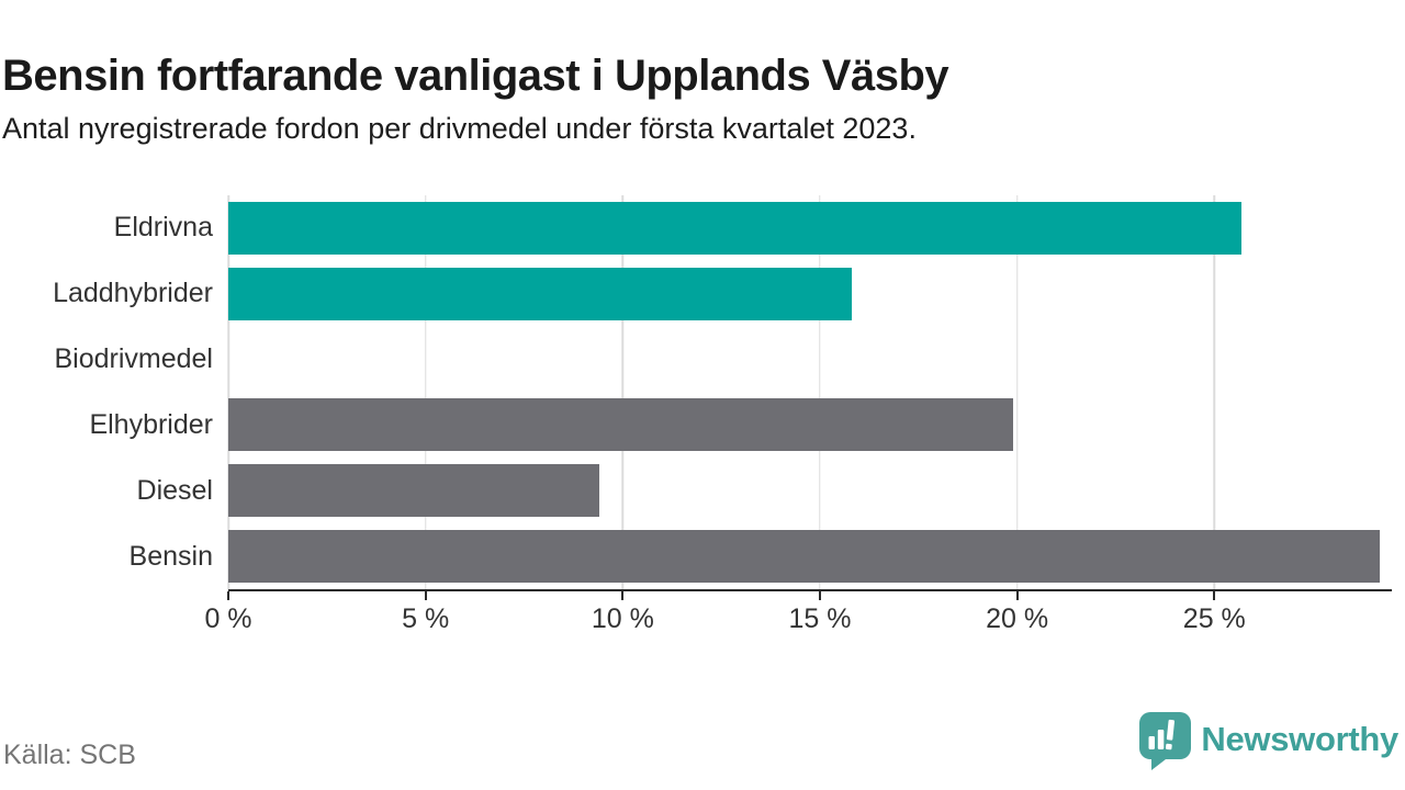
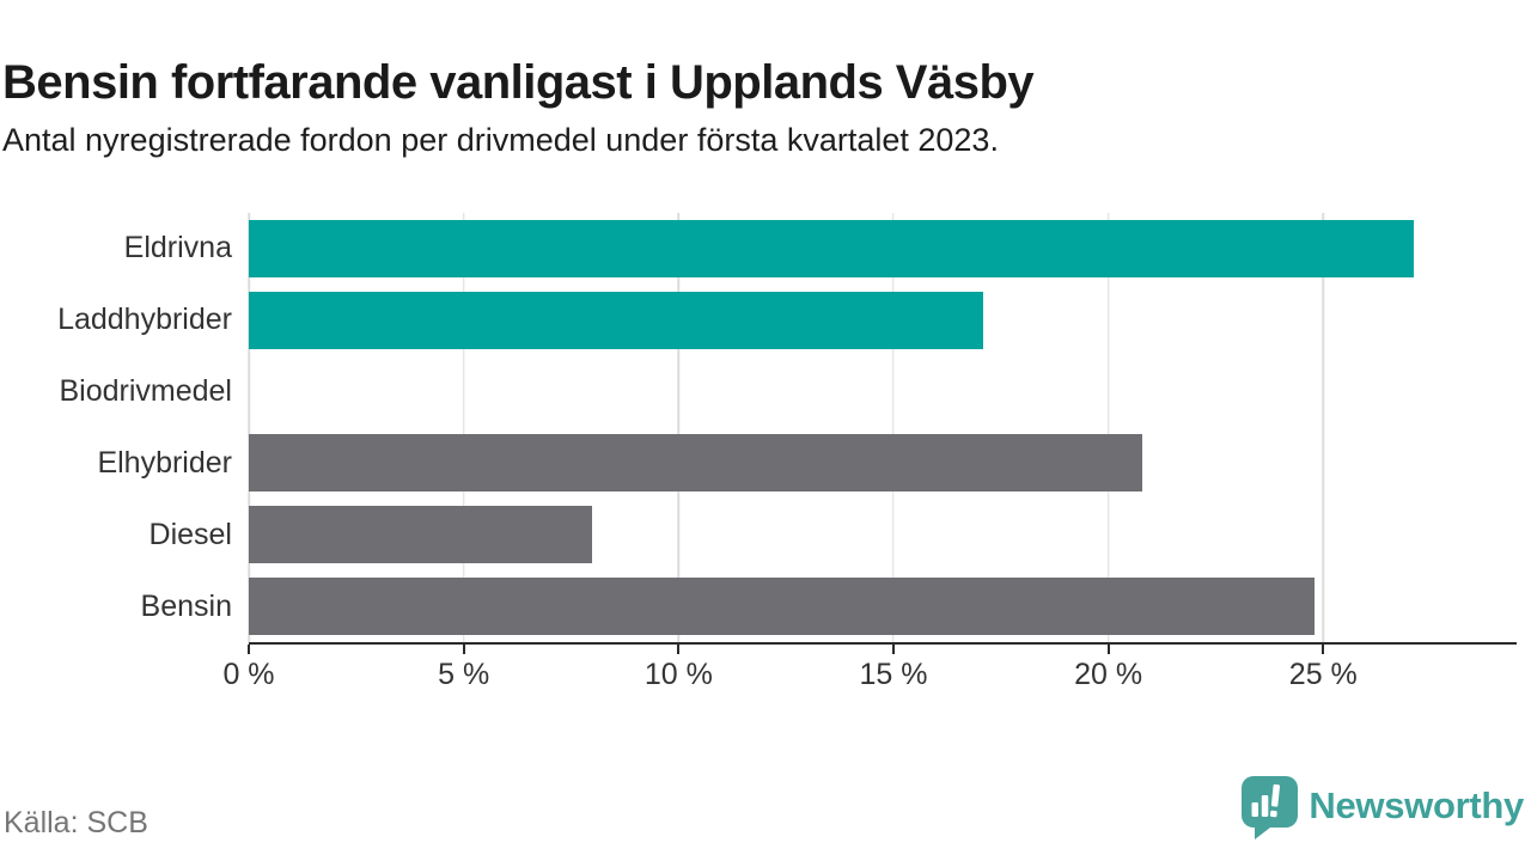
Eldrivna: 25.7% -> 27.1%
Laddhybrider: 15.8% -> 17.1%
Elhybrider: 19.9% -> 20.8%
Diesel: 9.4% -> 8.0%
Bensin: 29.2% -> 24.8%
